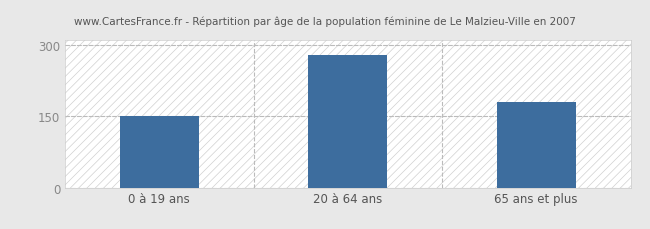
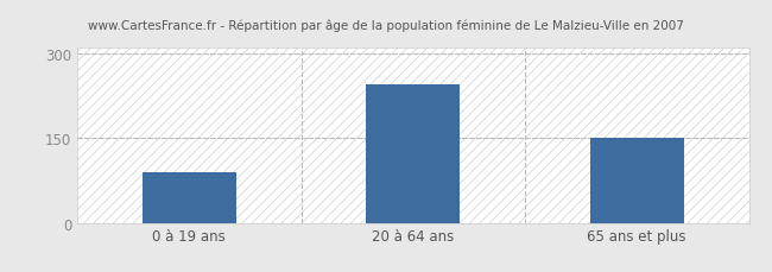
0 à 19 ans: 150 -> 90
20 à 64 ans: 280 -> 245
65 ans et plus: 180 -> 150
